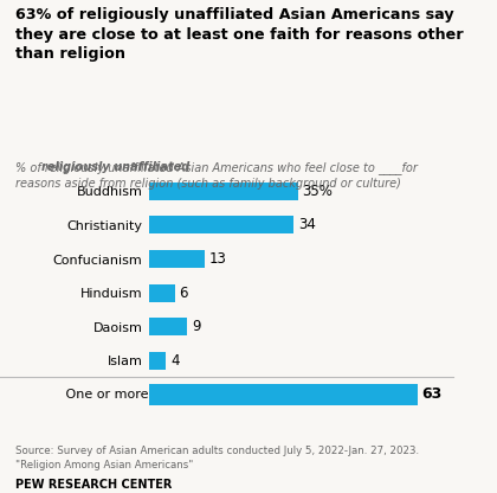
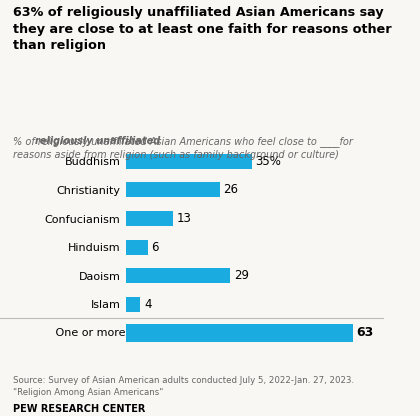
Christianity: 34 -> 26
Daoism: 9 -> 29
